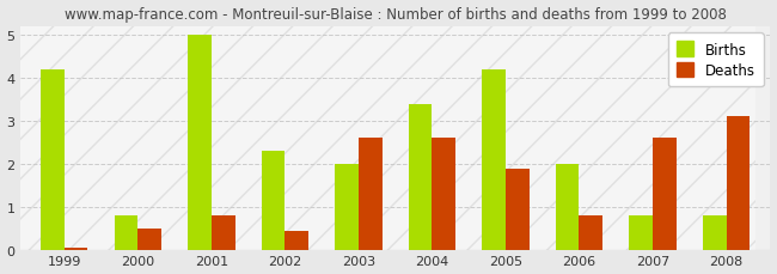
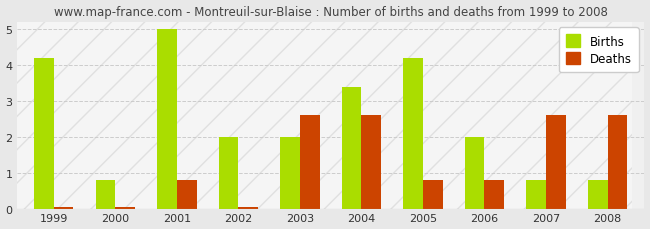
Deaths/2000: 0.50 -> 0.05
Births/2002: 2.3 -> 2.0
Deaths/2002: 0.45 -> 0.05
Deaths/2005: 1.90 -> 0.80
Deaths/2008: 3.10 -> 2.60
